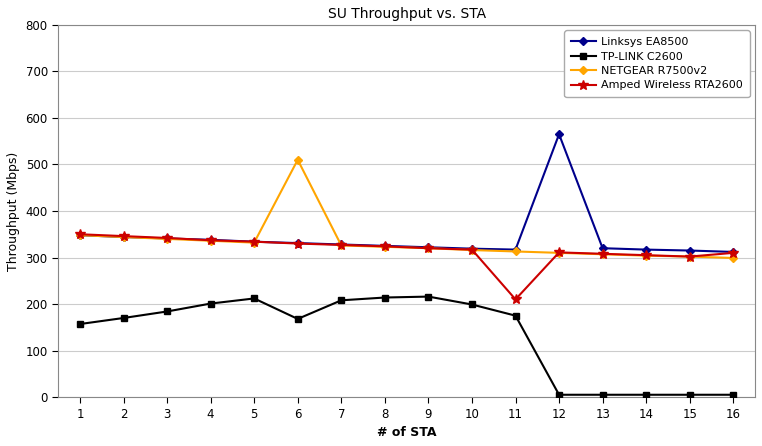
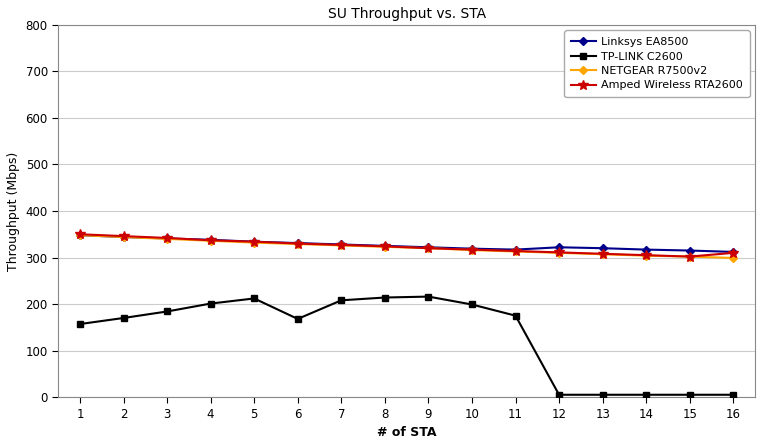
NETGEAR R7500v2/6: 510 -> 329
Amped Wireless RTA2600/11: 210 -> 314
Linksys EA8500/12: 565 -> 322
